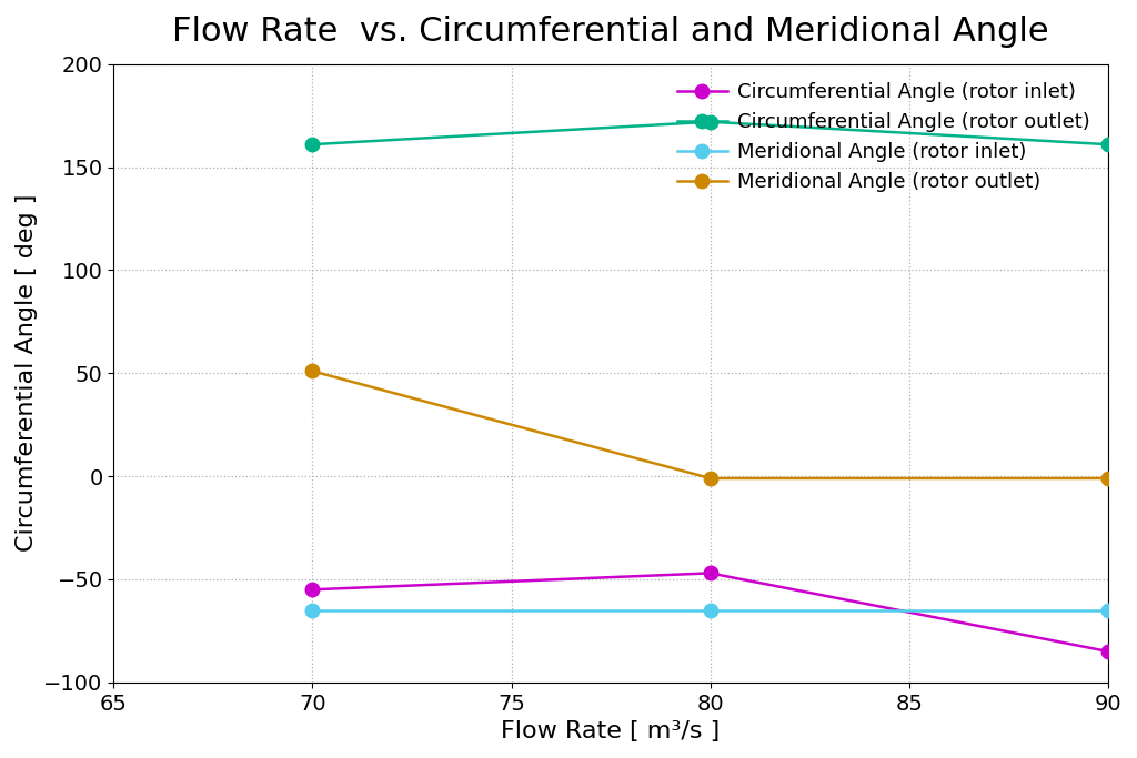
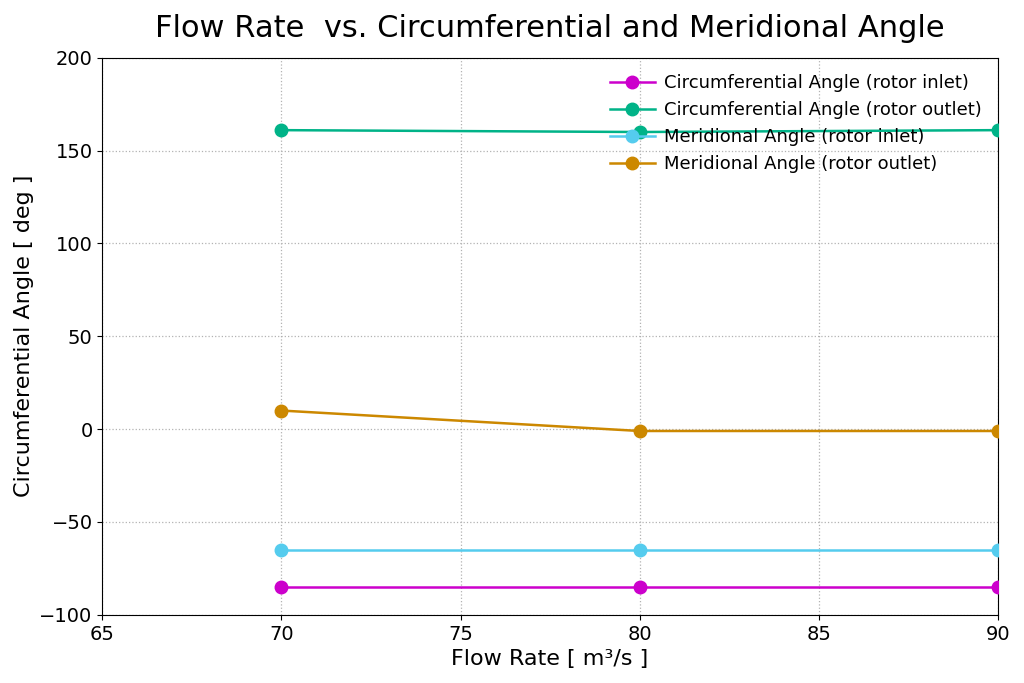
Circumferential Angle (rotor inlet)/70: -55 -> -85
Meridional Angle (rotor outlet)/70: 51 -> 10
Circumferential Angle (rotor inlet)/80: -47 -> -85
Circumferential Angle (rotor outlet)/80: 172 -> 160
